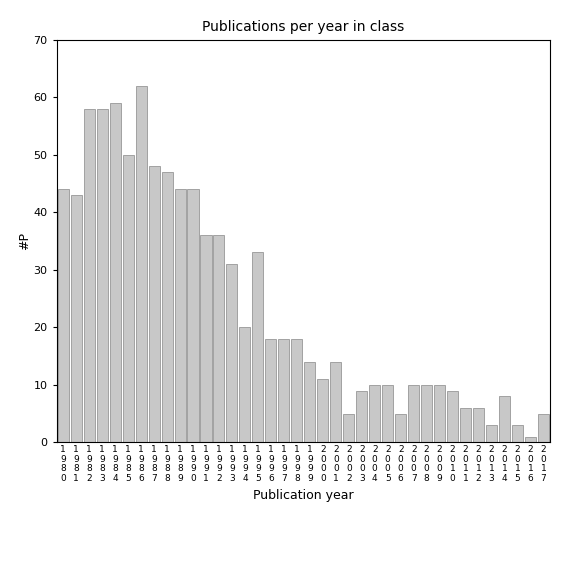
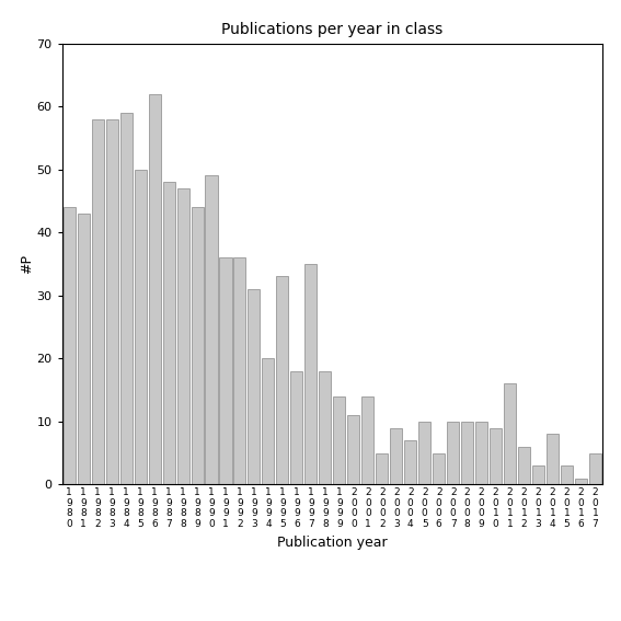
1 9 9 0: 44 -> 49
1 9 9 7: 18 -> 35
2 0 0 4: 10 -> 7
2 0 1 1: 6 -> 16
